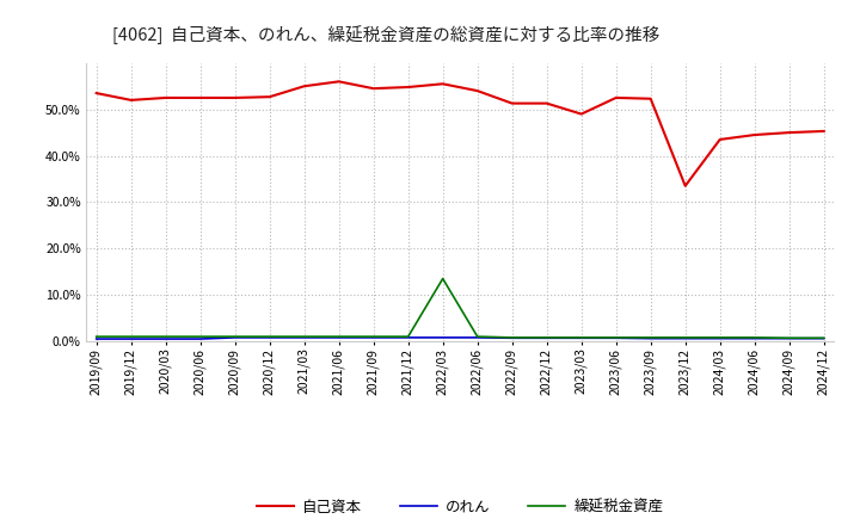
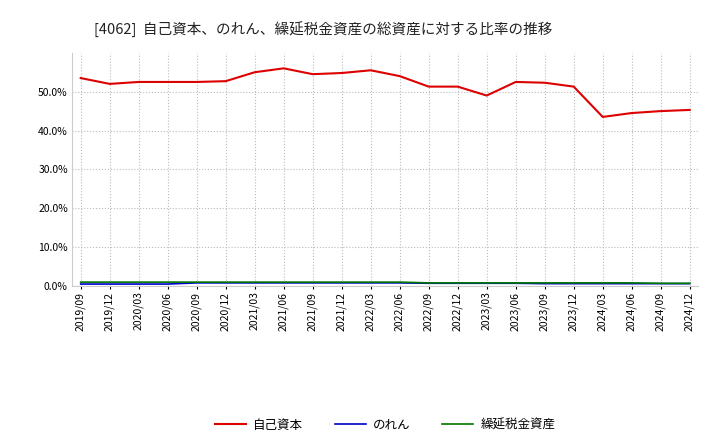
繰延税金資産/2022/03: 13.5% -> 1.0%
自己資本/2023/12: 33.5% -> 51.3%
